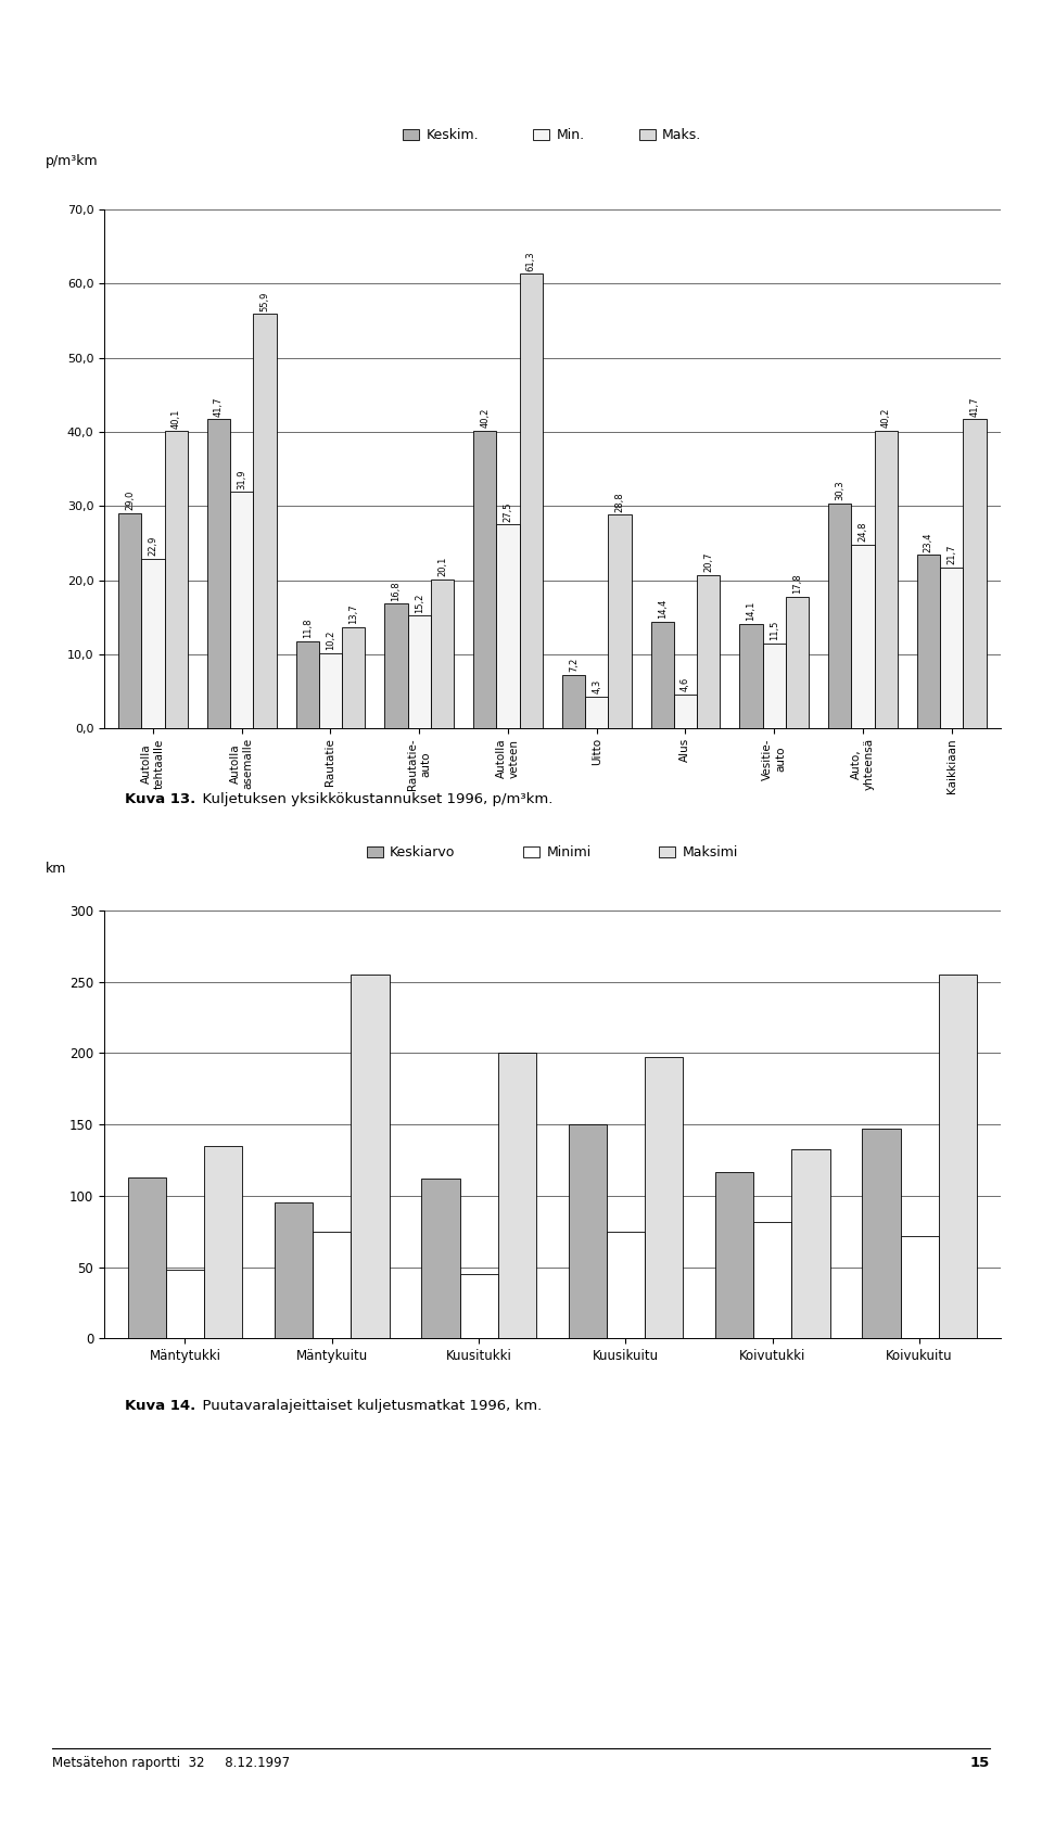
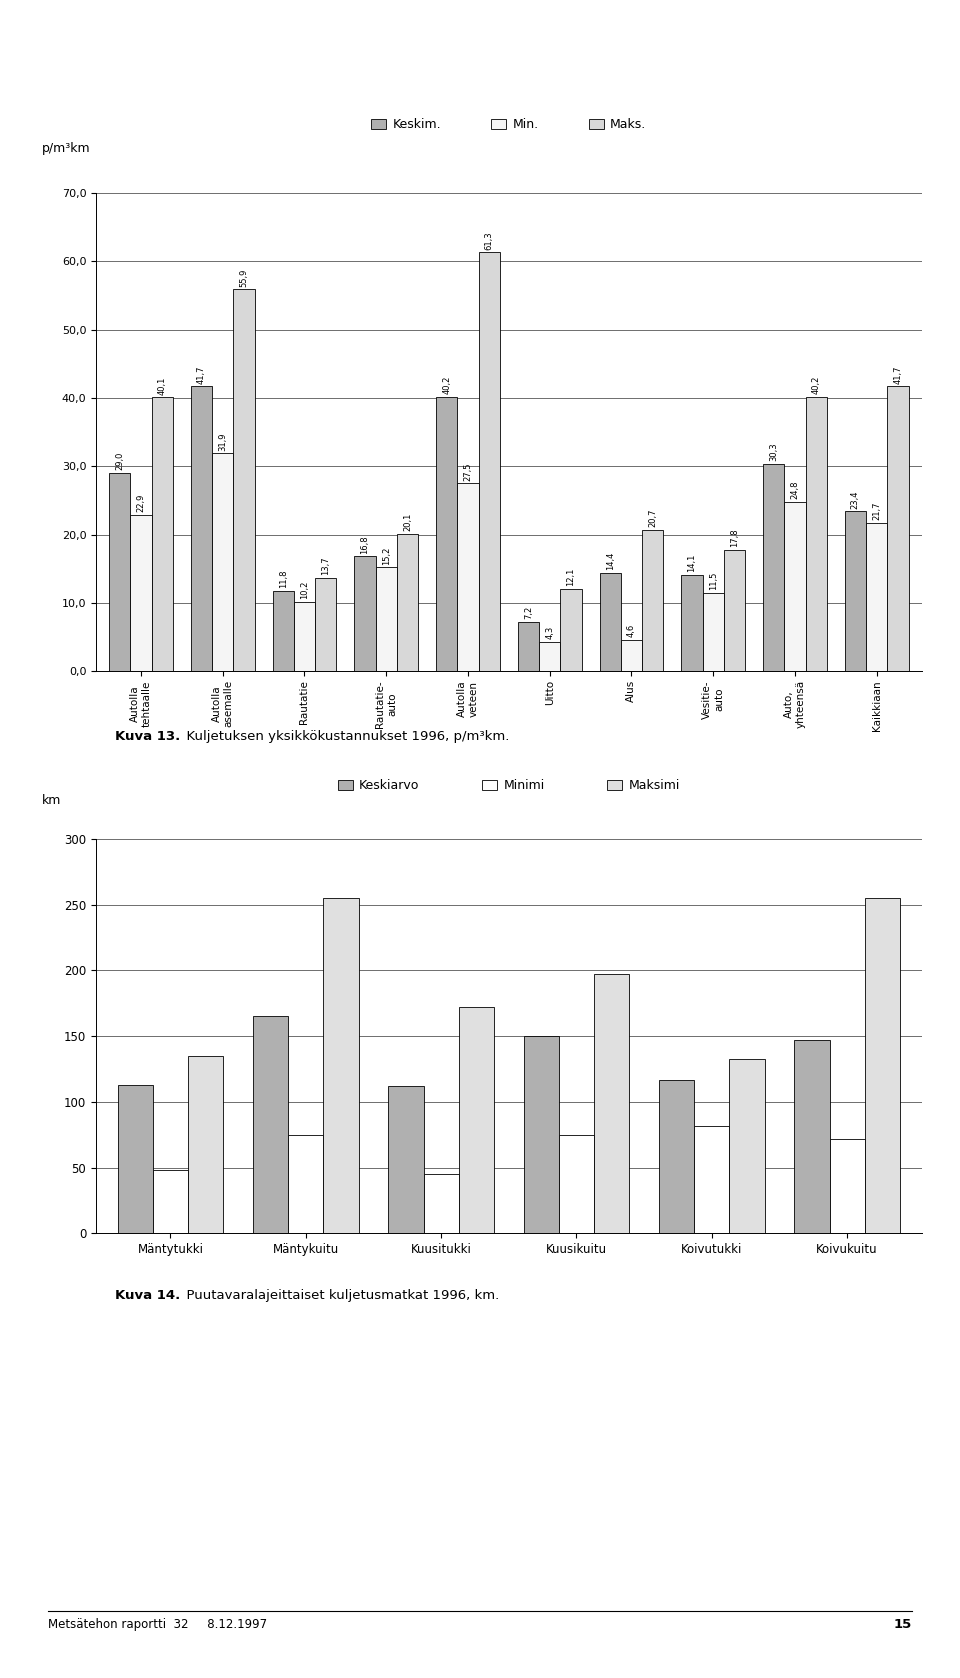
Maks./Uitto: 28,8 -> 12,1
Keskiarvo/Mäntykuitu: 95 -> 165
Maksimi/Kuusitukki: 200 -> 172
